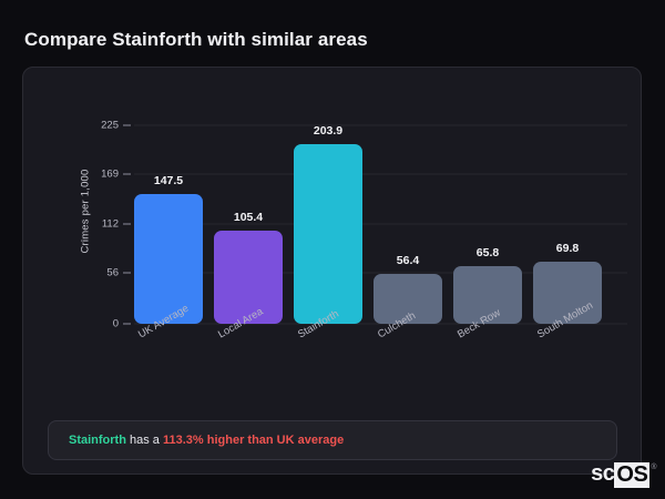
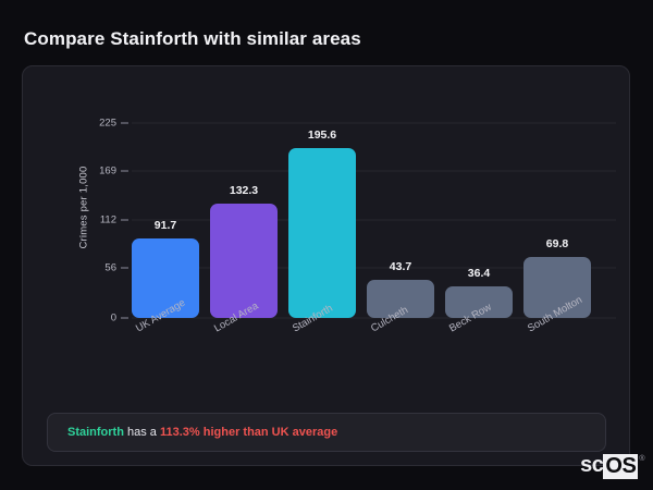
UK Average: 147.5 -> 91.7
Local Area: 105.4 -> 132.3
Stainforth: 203.9 -> 195.6
Culcheth: 56.4 -> 43.7
Beck Row: 65.8 -> 36.4
